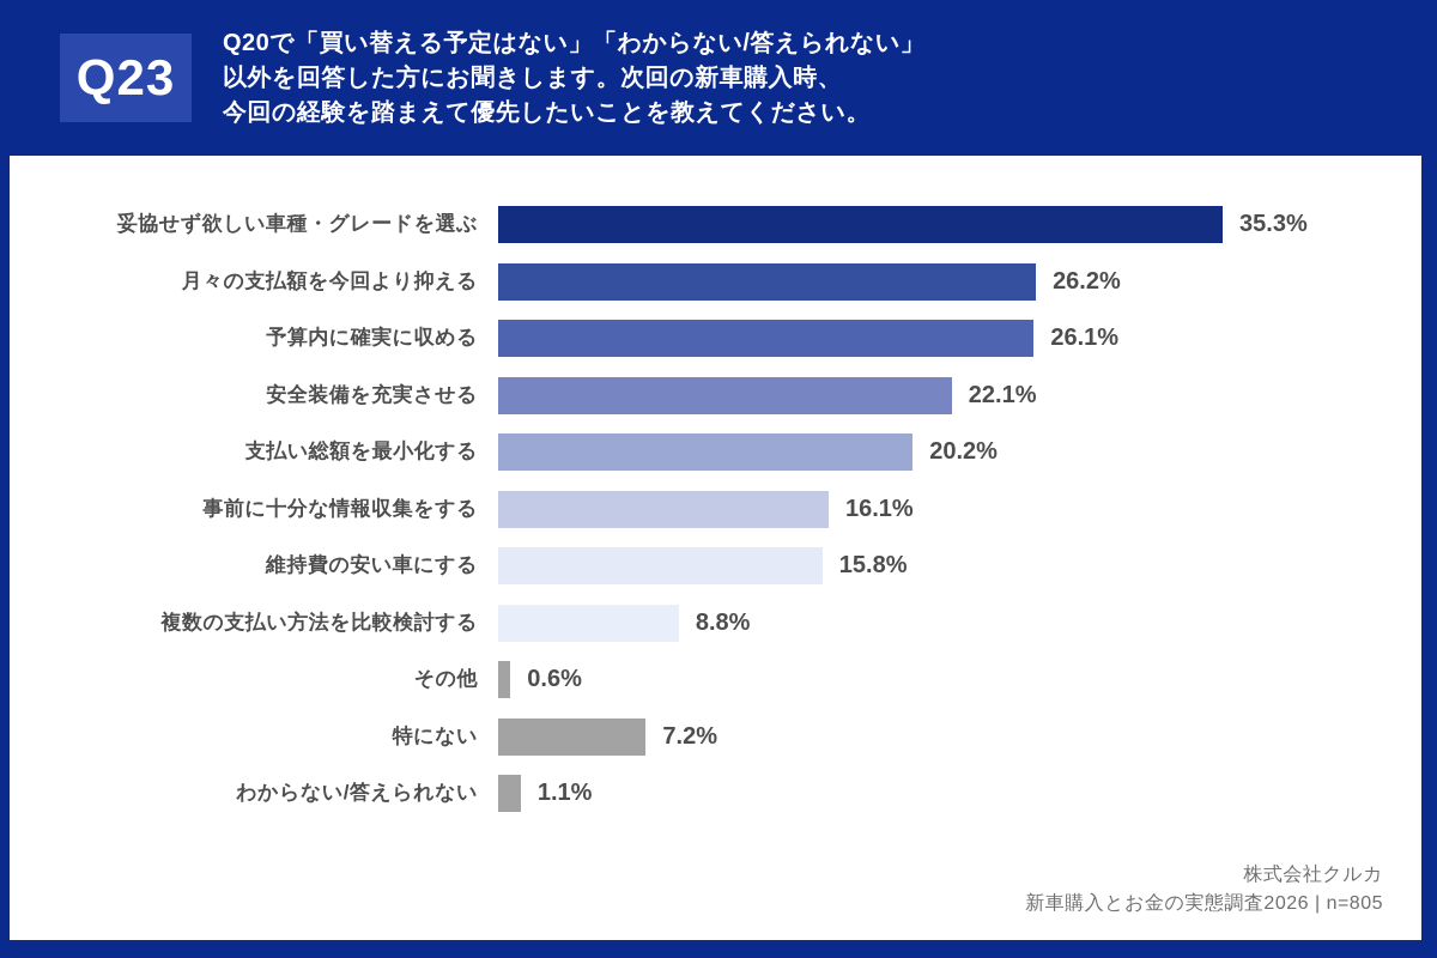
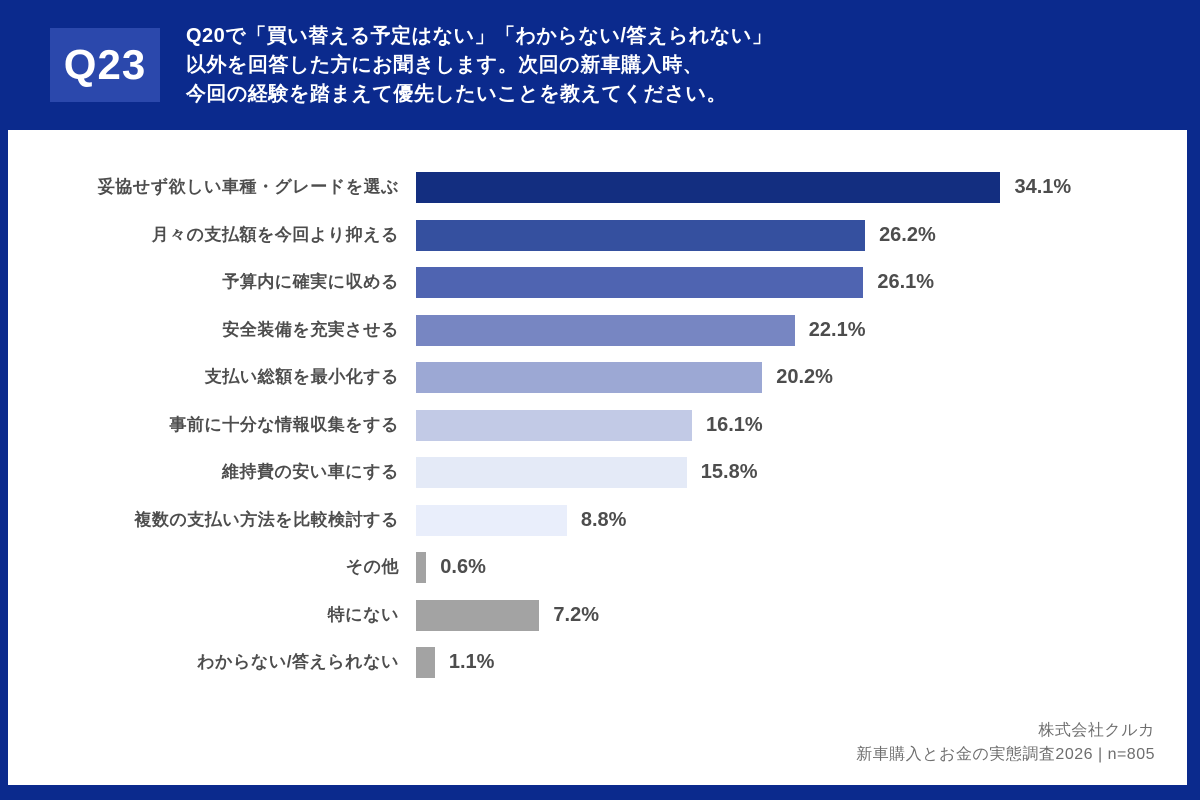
妥協せず欲しい車種・グレードを選ぶ: 35.3% -> 34.1%
